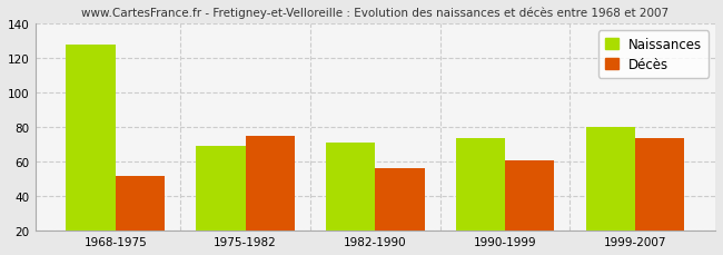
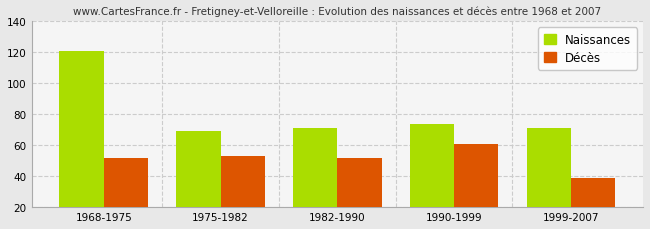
Naissances/1968-1975: 128 -> 121
Décès/1975-1982: 75 -> 53
Décès/1982-1990: 56 -> 52
Naissances/1999-2007: 80 -> 71
Décès/1999-2007: 74 -> 39
